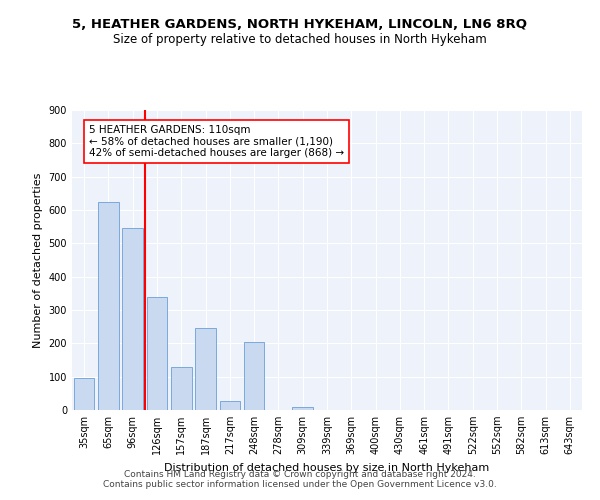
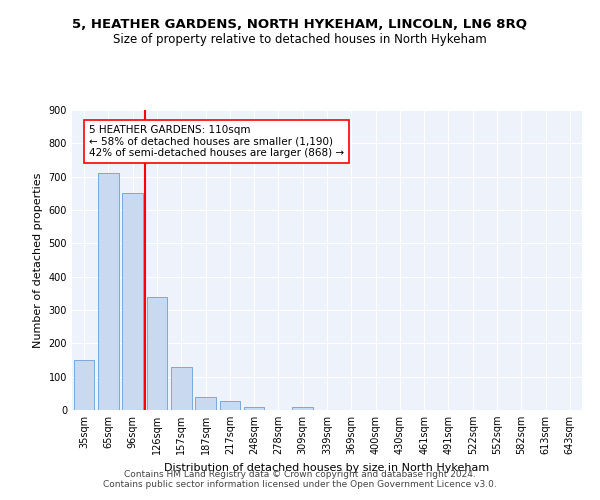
35sqm: 95 -> 150
65sqm: 625 -> 710
96sqm: 545 -> 650
187sqm: 245 -> 40
248sqm: 205 -> 10
